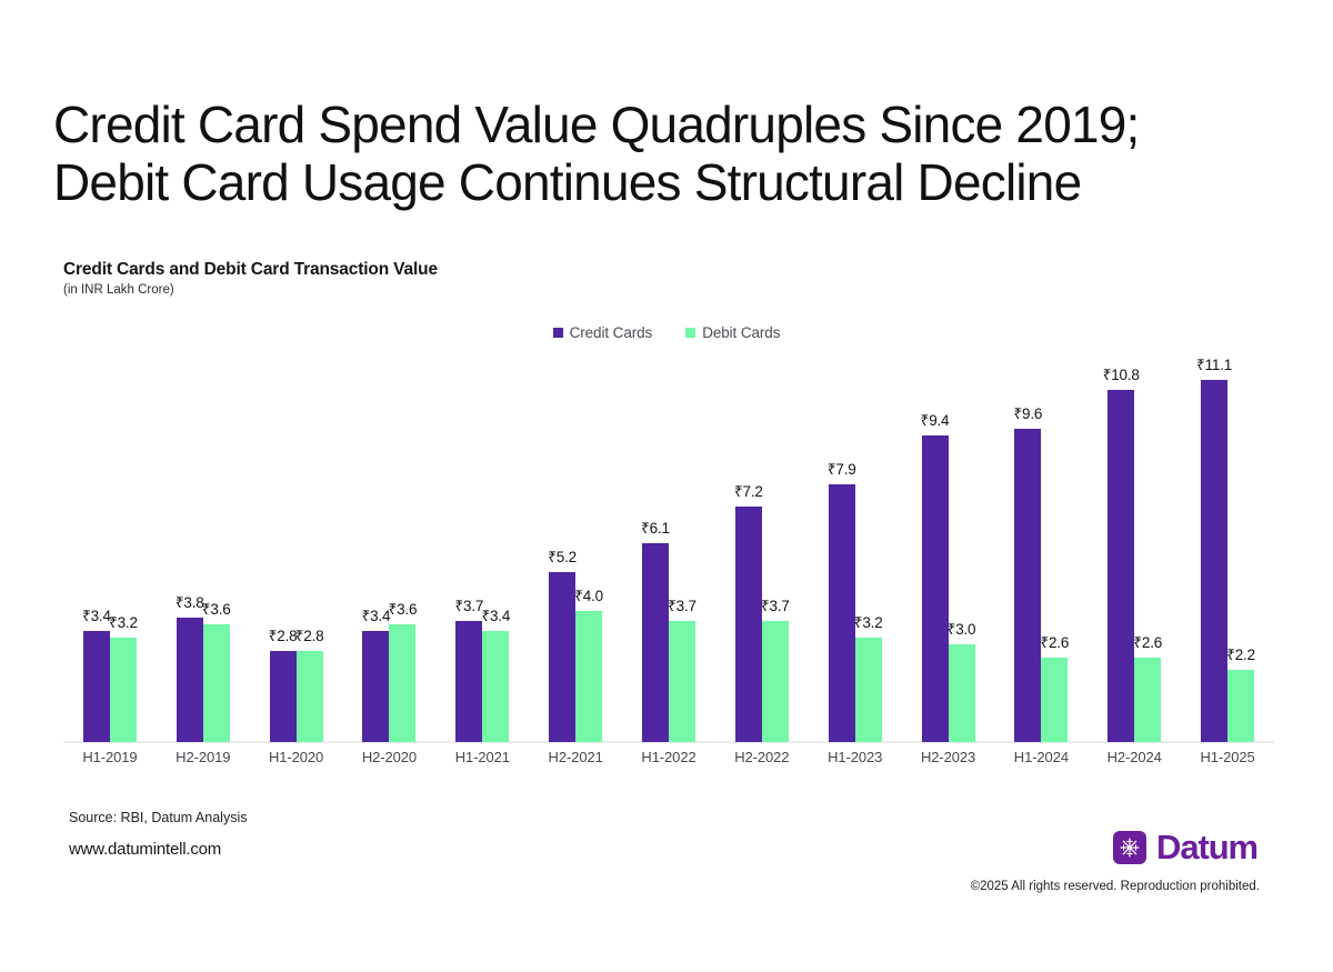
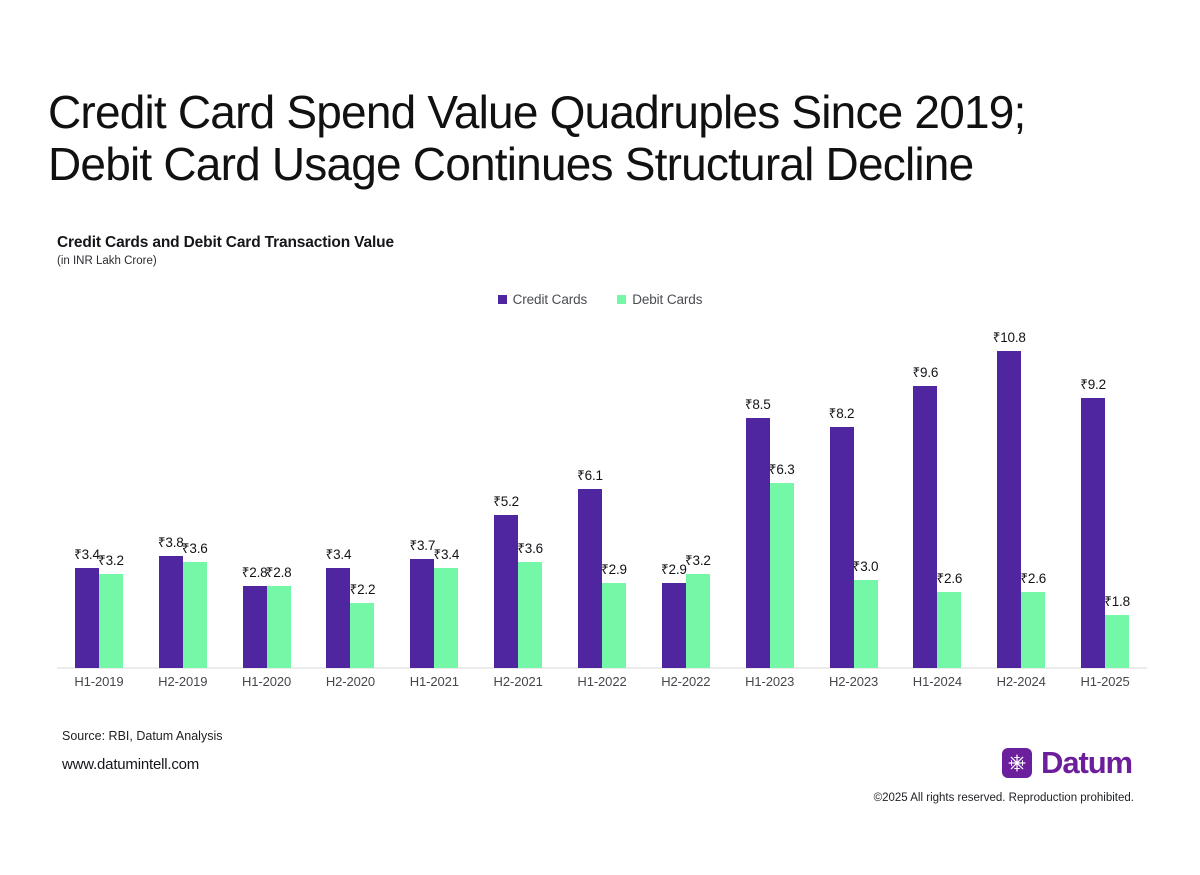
Debit Cards/H2-2020: 3.6 -> 2.2
Debit Cards/H2-2021: 4.0 -> 3.6
Debit Cards/H1-2022: 3.7 -> 2.9
Credit Cards/H2-2022: 7.2 -> 2.9
Debit Cards/H2-2022: 3.7 -> 3.2
Credit Cards/H1-2023: 7.9 -> 8.5
Debit Cards/H1-2023: 3.2 -> 6.3
Credit Cards/H2-2023: 9.4 -> 8.2
Credit Cards/H1-2025: 11.1 -> 9.2
Debit Cards/H1-2025: 2.2 -> 1.8
